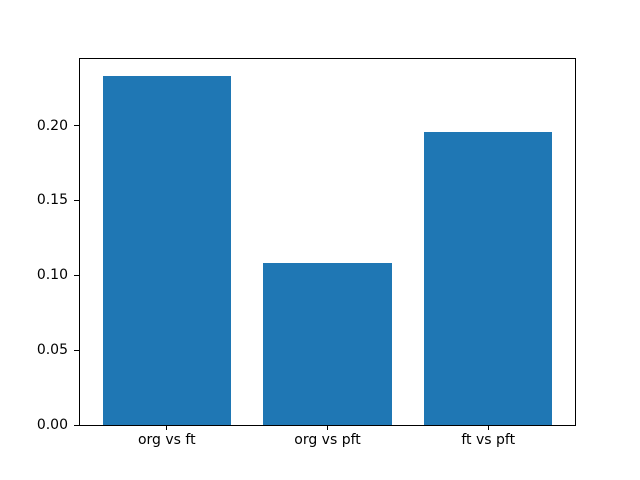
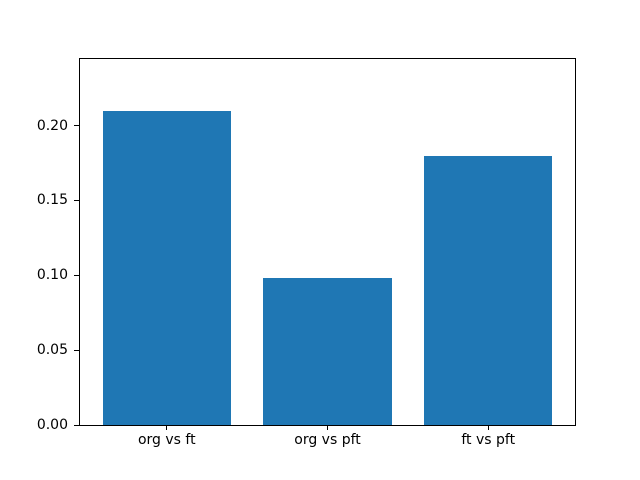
org vs ft: 0.233 -> 0.210
org vs pft: 0.108 -> 0.098
ft vs pft: 0.196 -> 0.180
